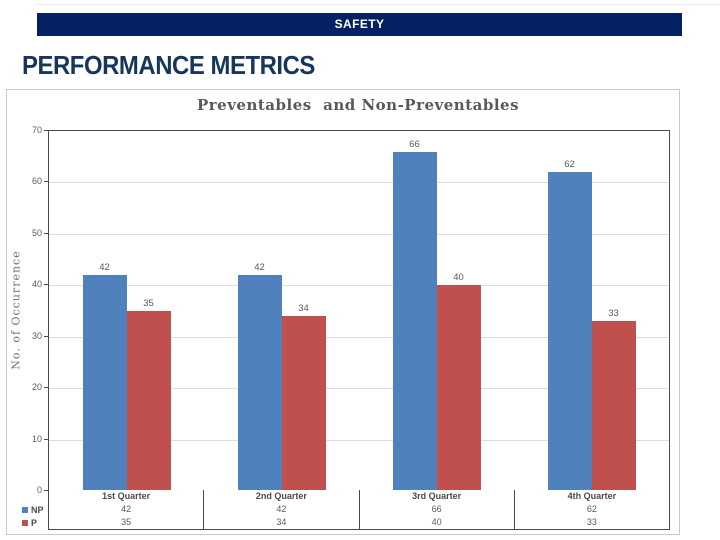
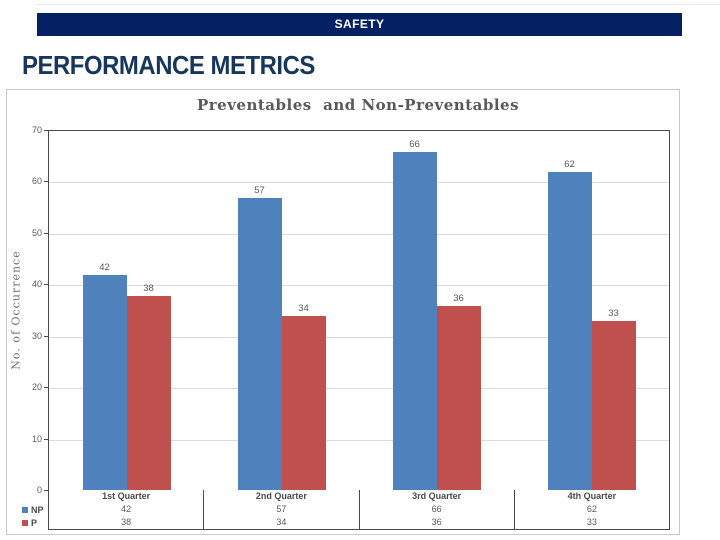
P/1st Quarter: 35 -> 38
NP/2nd Quarter: 42 -> 57
P/3rd Quarter: 40 -> 36
